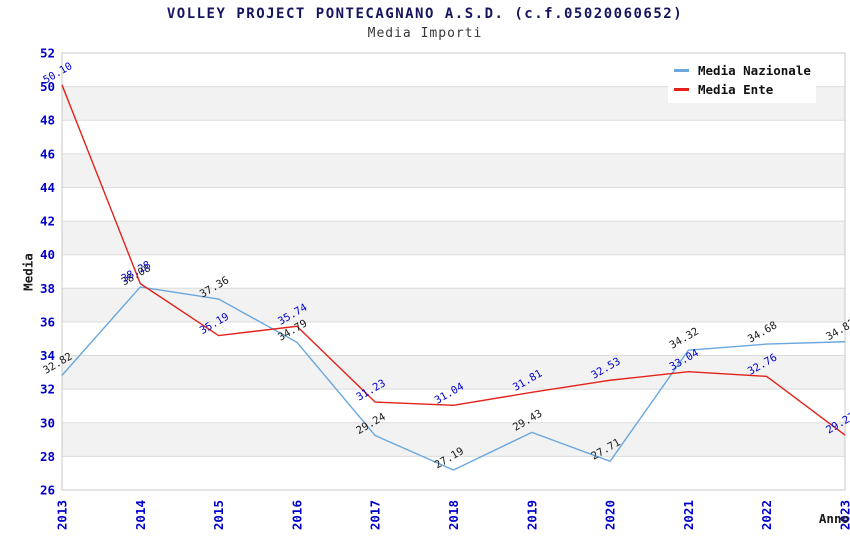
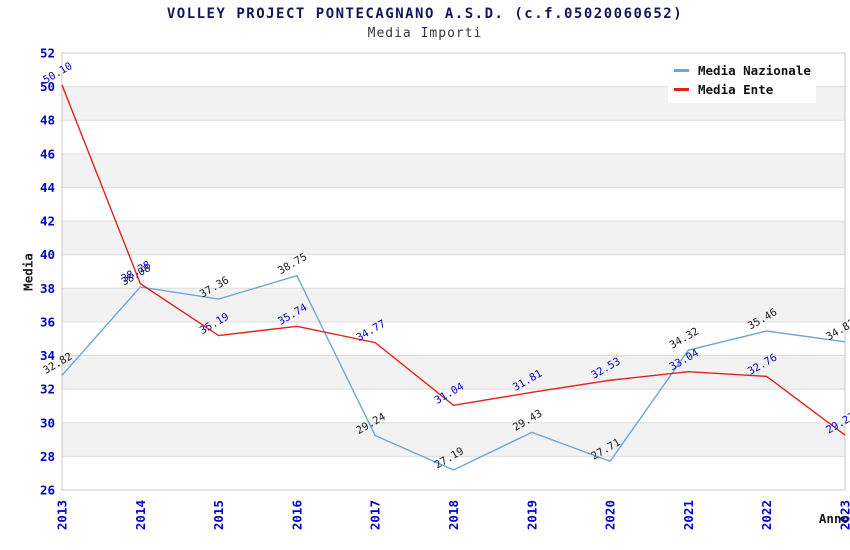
Media Nazionale/2016: 34.79 -> 38.75
Media Ente/2017: 31.23 -> 34.77
Media Nazionale/2022: 34.68 -> 35.46
